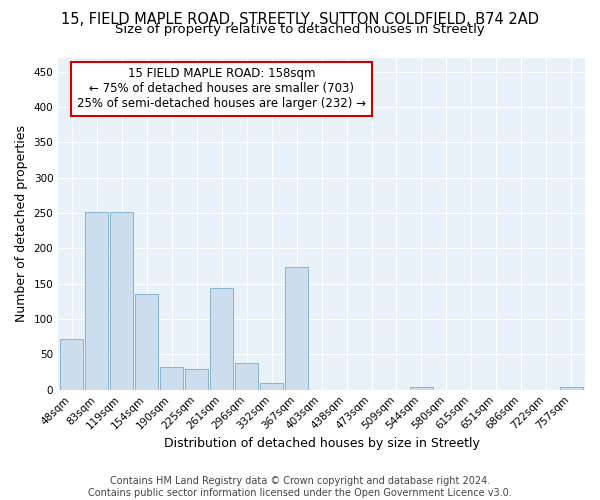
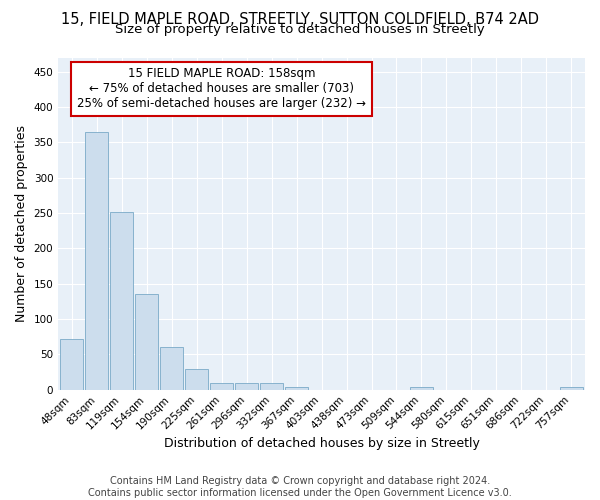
83sqm: 252 -> 365
190sqm: 32 -> 60
261sqm: 144 -> 10
296sqm: 38 -> 10
367sqm: 174 -> 4
